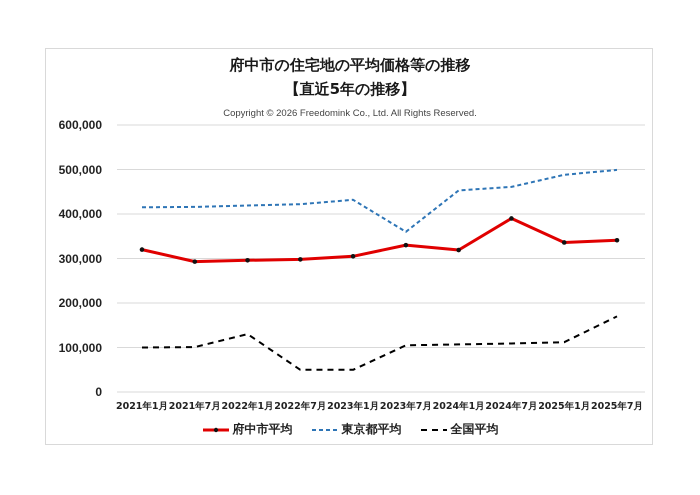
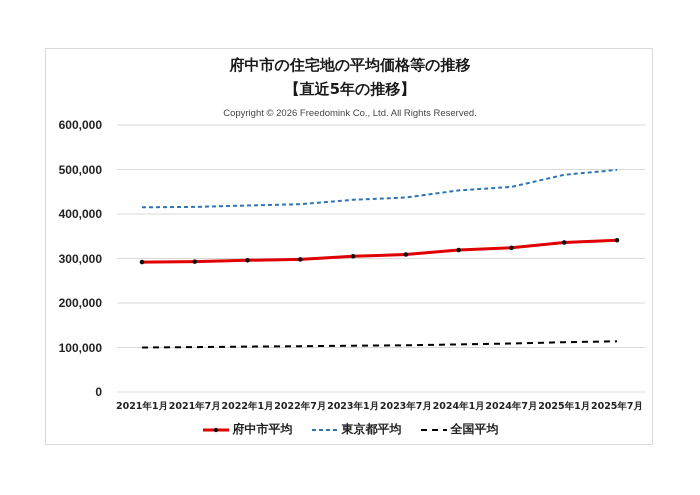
府中市平均/2021年1月: 320000 -> 290000
全国平均/2022年1月: 130000 -> 100000
全国平均/2022年7月: 50000 -> 100000
全国平均/2023年1月: 50000 -> 100000
府中市平均/2023年7月: 330000 -> 310000
東京都平均/2023年7月: 360000 -> 440000
府中市平均/2024年7月: 390000 -> 320000
全国平均/2025年7月: 170000 -> 110000
